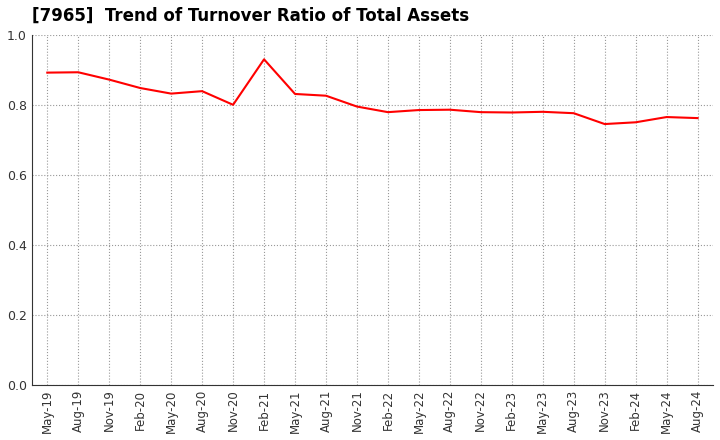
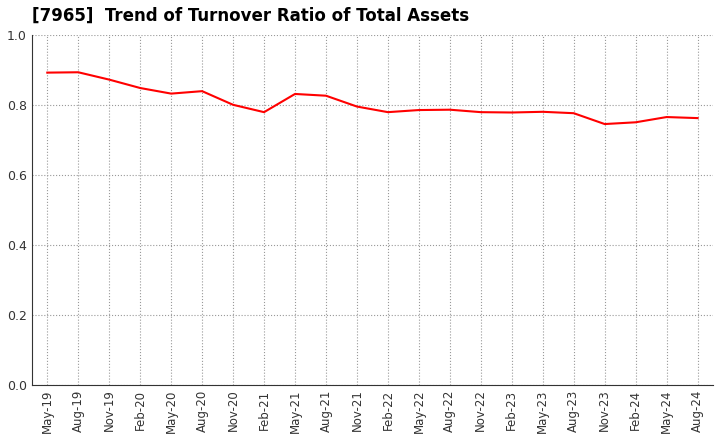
Feb-21: 0.930 -> 0.779
